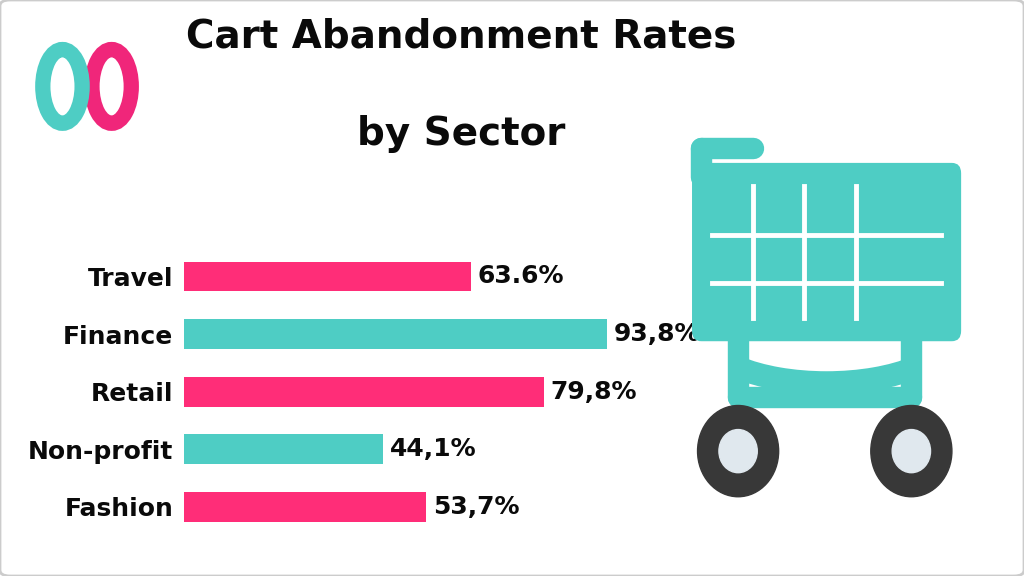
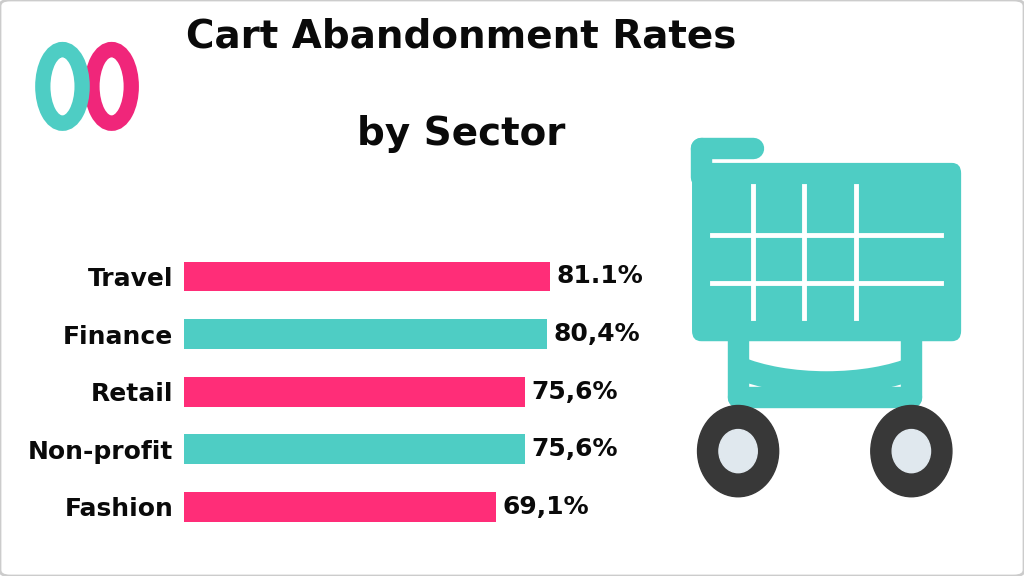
Travel: 63.6% -> 81.1%
Finance: 93,8% -> 80,4%
Retail: 79,8% -> 75,6%
Non-profit: 44,1% -> 75,6%
Fashion: 53,7% -> 69,1%
